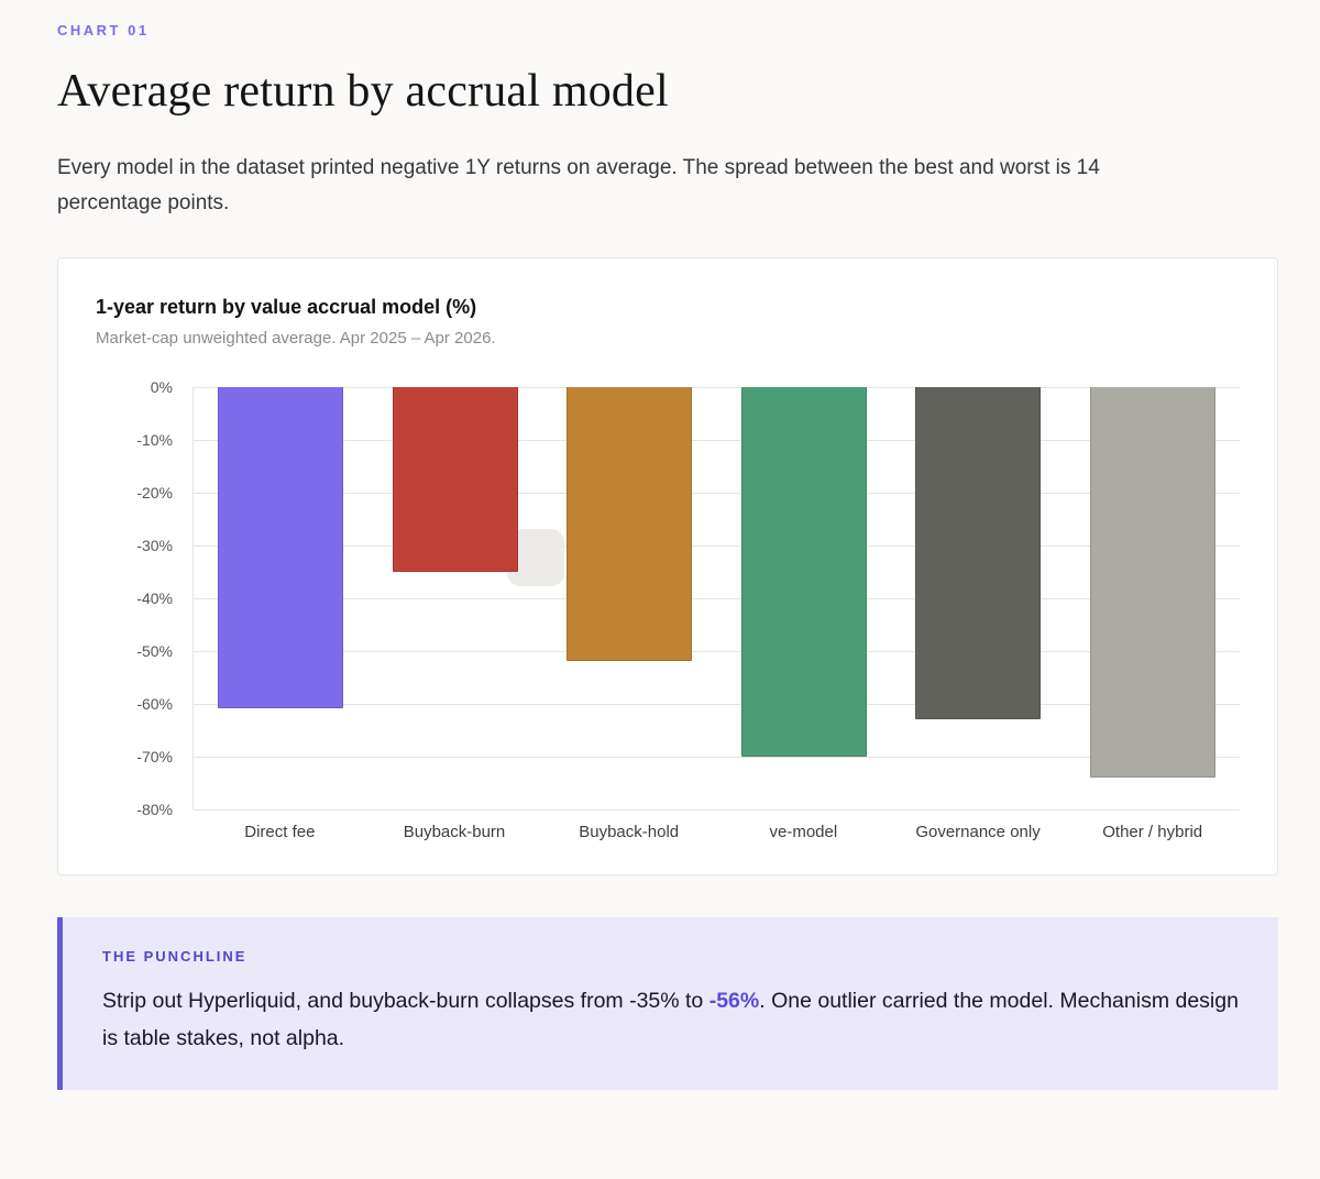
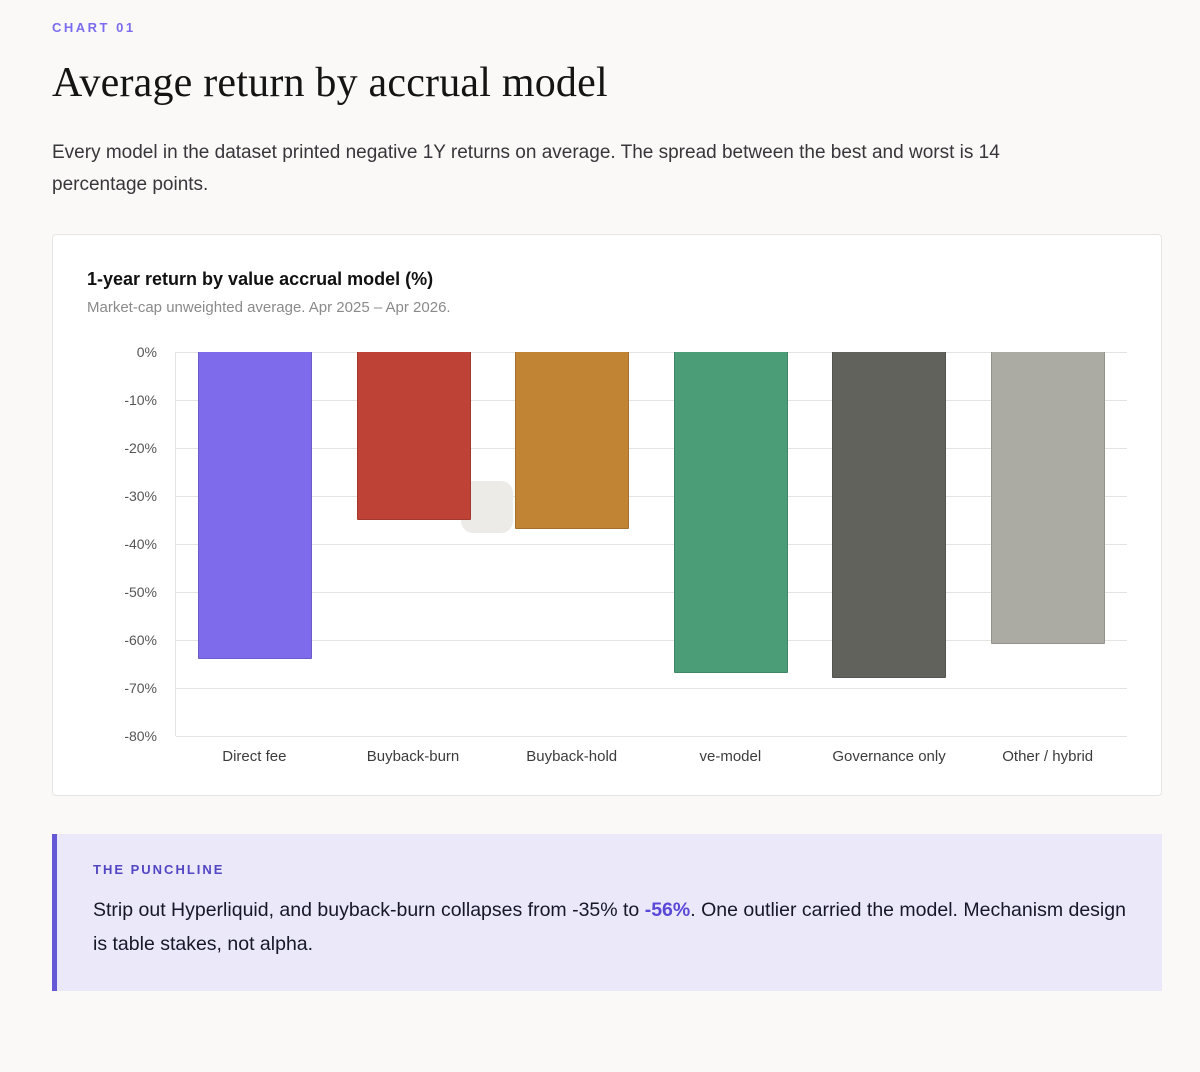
Direct fee: -61% -> -64%
Buyback-hold: -52% -> -37%
ve-model: -70% -> -67%
Governance only: -63% -> -68%
Other / hybrid: -74% -> -61%
